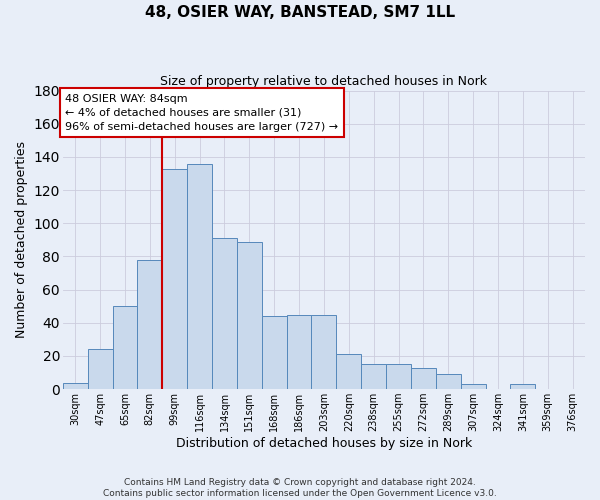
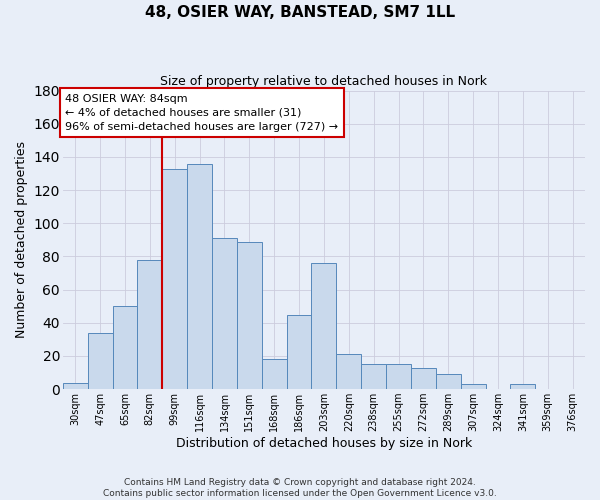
47sqm: 24 -> 34
168sqm: 44 -> 18
203sqm: 45 -> 76
